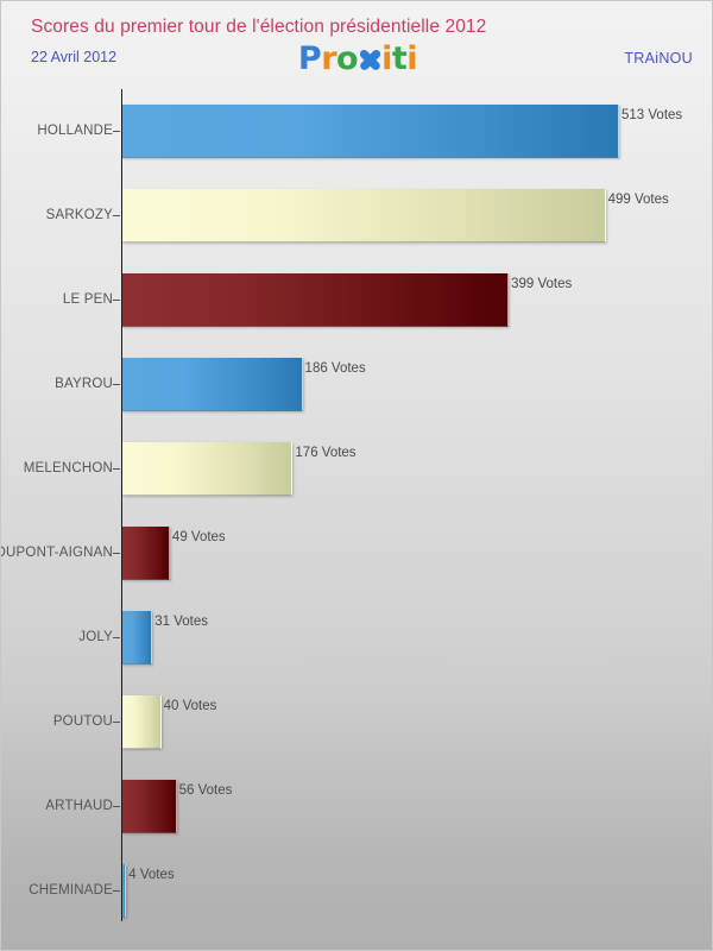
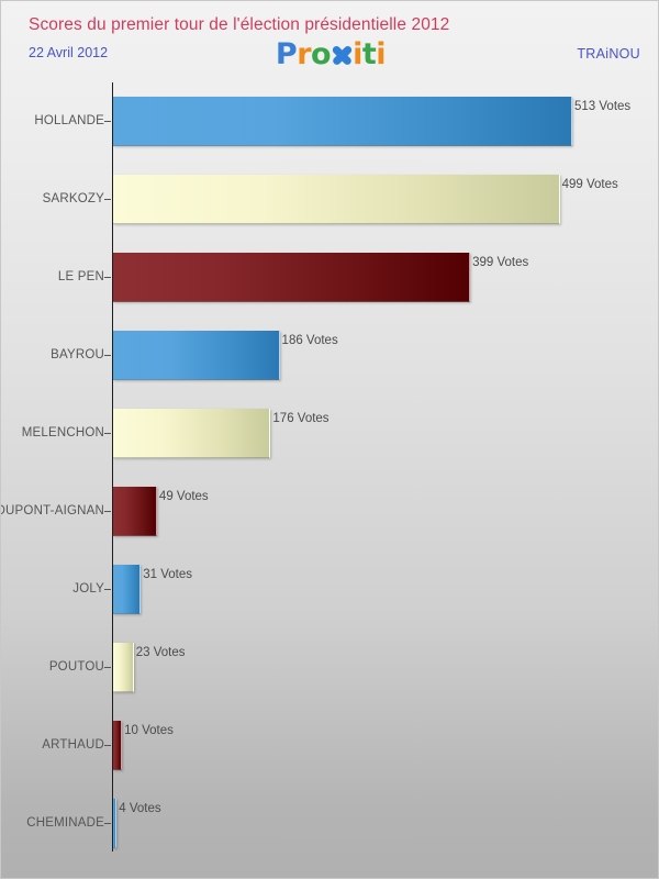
POUTOU: 40 -> 23
ARTHAUD: 56 -> 10
